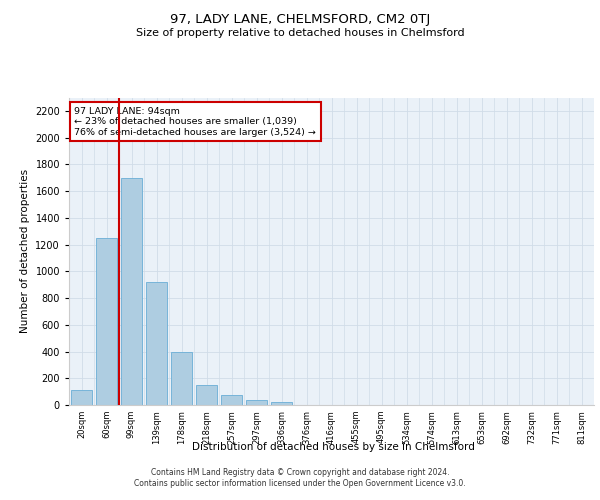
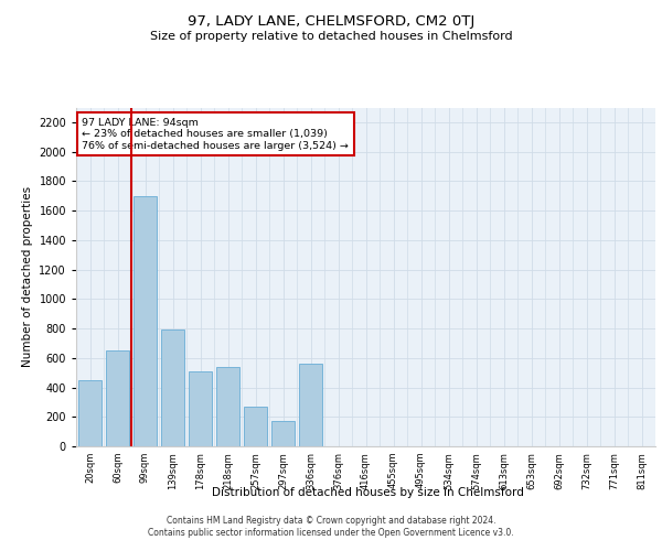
20sqm: 120 -> 450
60sqm: 1250 -> 650
139sqm: 920 -> 790
178sqm: 400 -> 510
218sqm: 150 -> 540
257sqm: 70 -> 270
297sqm: 40 -> 170
336sqm: 20 -> 560
